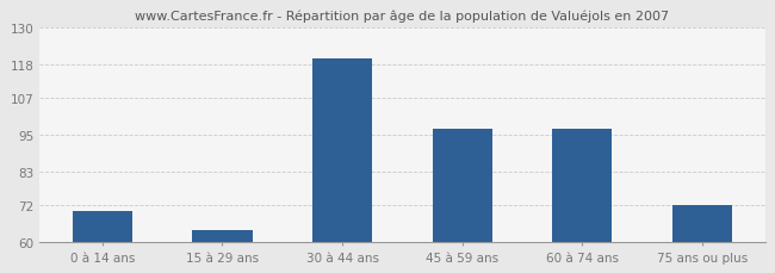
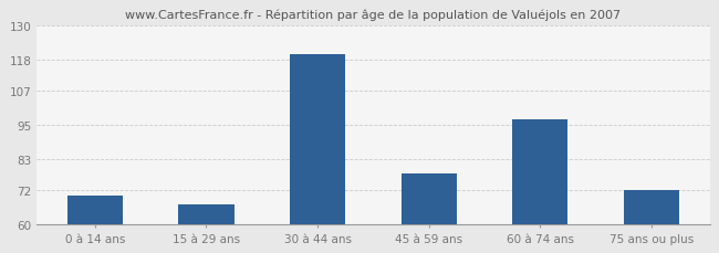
15 à 29 ans: 64 -> 67
45 à 59 ans: 97 -> 78
